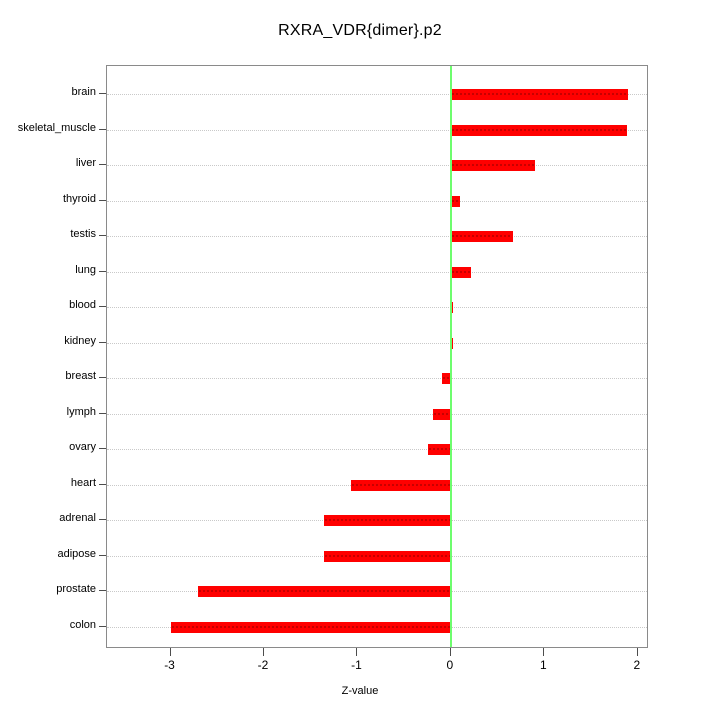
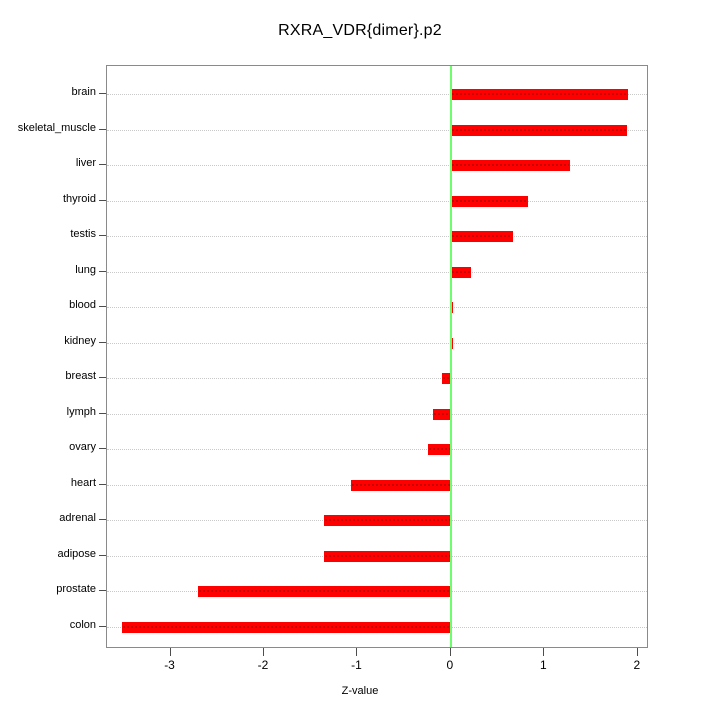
liver: 0.9 -> 1.3
thyroid: 0.1 -> 0.8
colon: -3.0 -> -3.5
